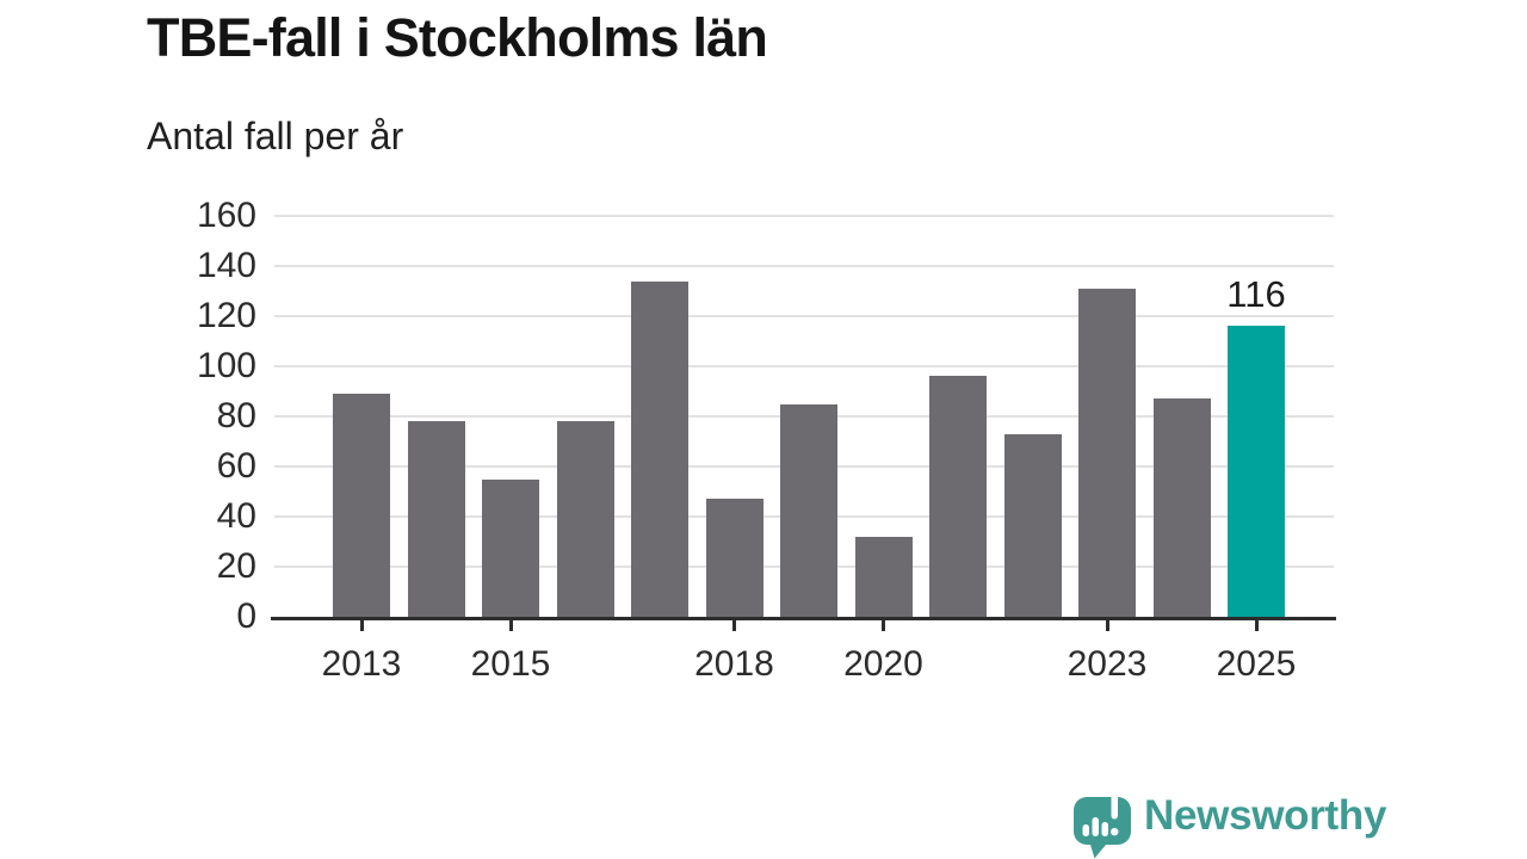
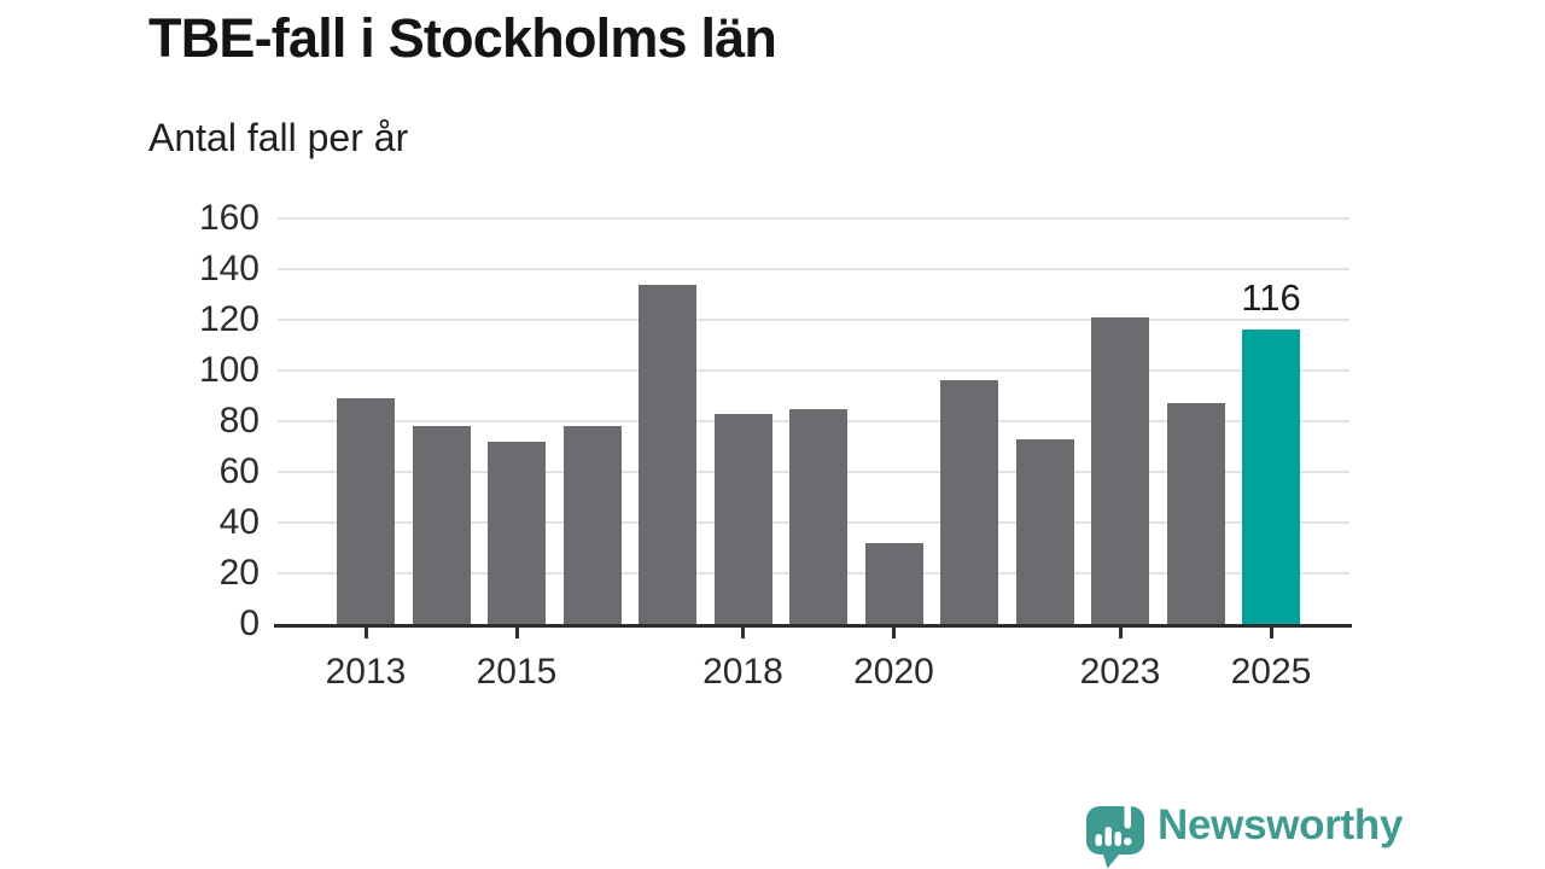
2015: 55 -> 72
2018: 47 -> 83
2023: 131 -> 121
